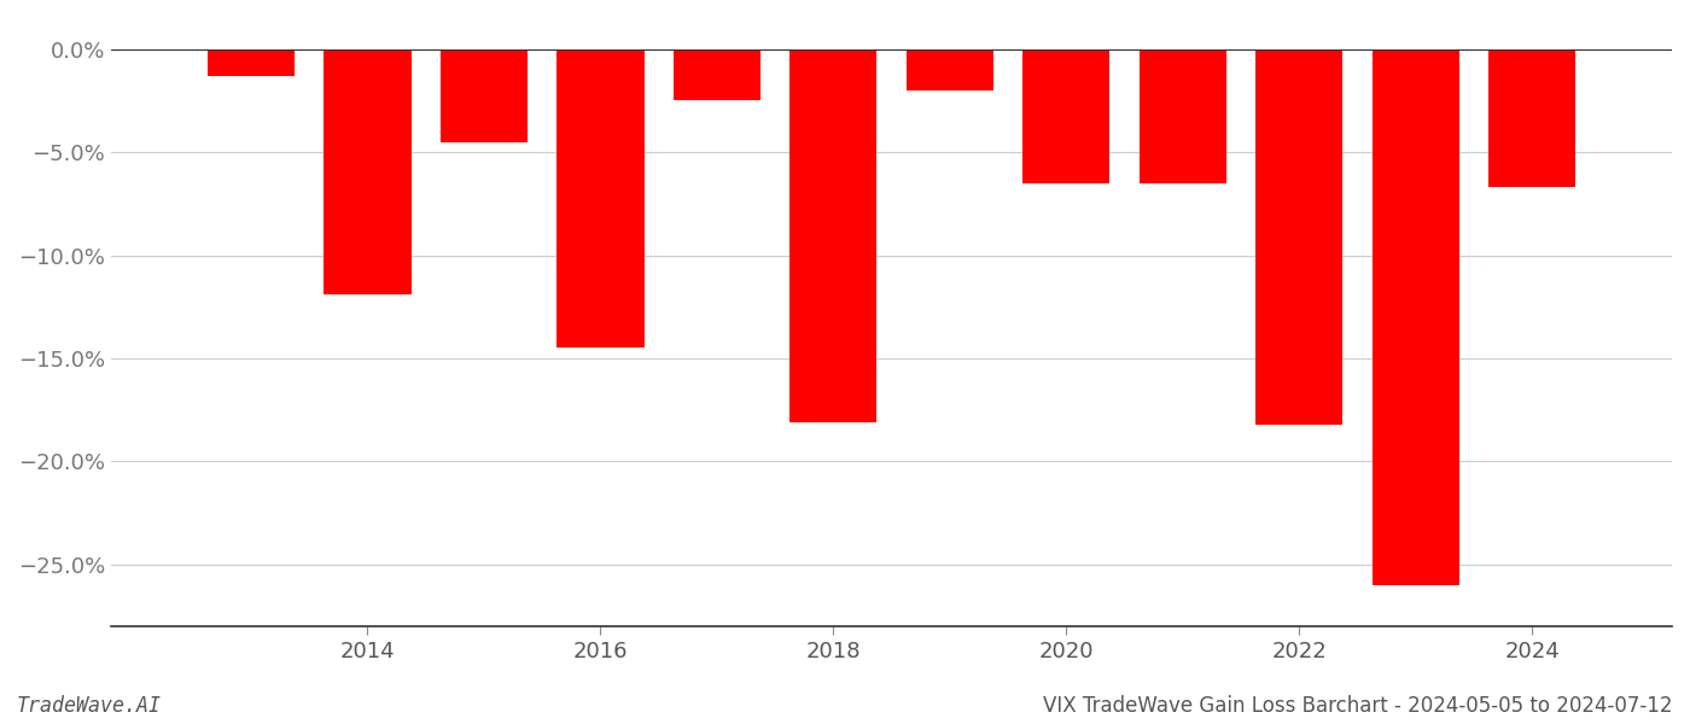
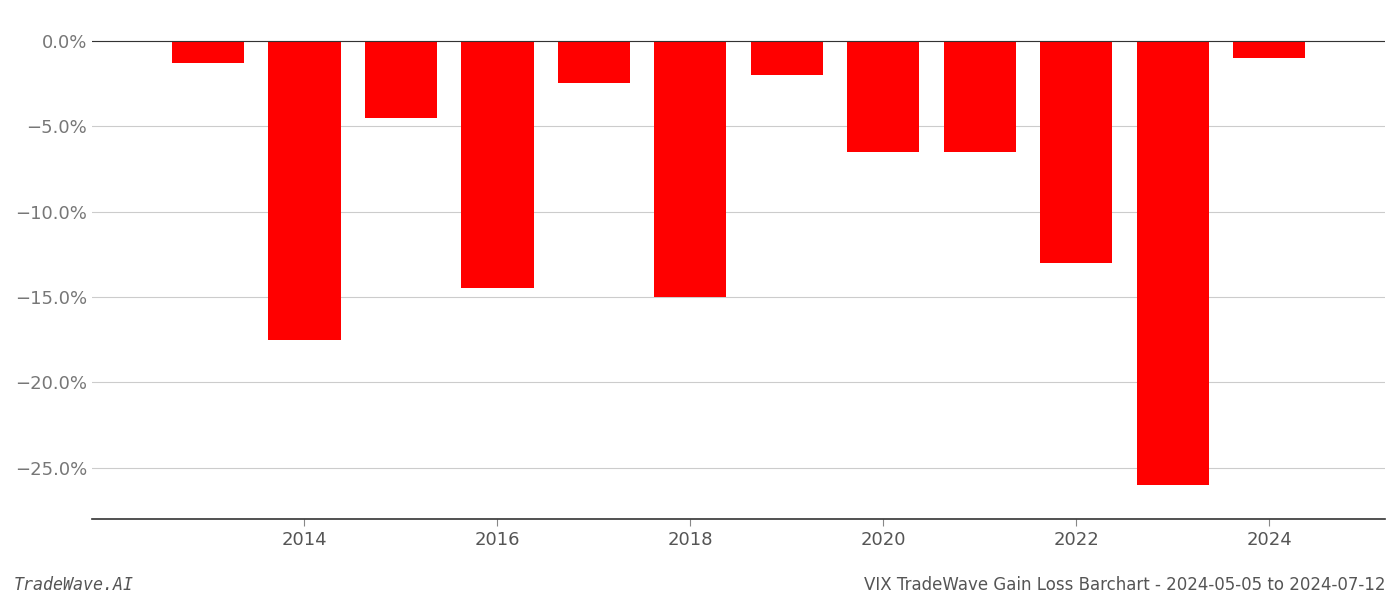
2014: -11.9% -> -17.5%
2018: -18.1% -> -15.0%
2022: -18.2% -> -13.0%
2024: -6.7% -> -1.0%
